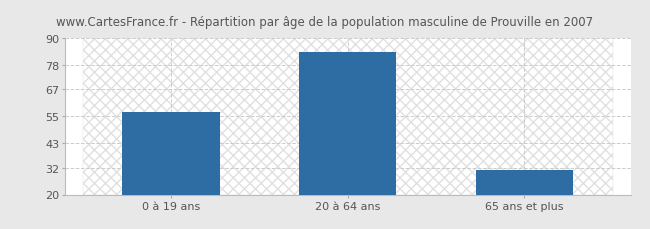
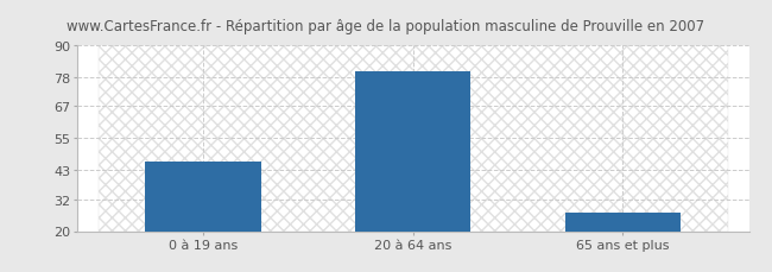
0 à 19 ans: 57 -> 46
20 à 64 ans: 84 -> 80
65 ans et plus: 31 -> 27
